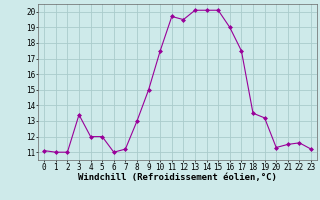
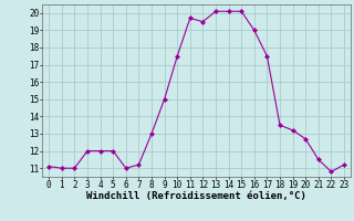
3: 13.4 -> 12.0
20: 11.3 -> 12.7
22: 11.6 -> 10.8
